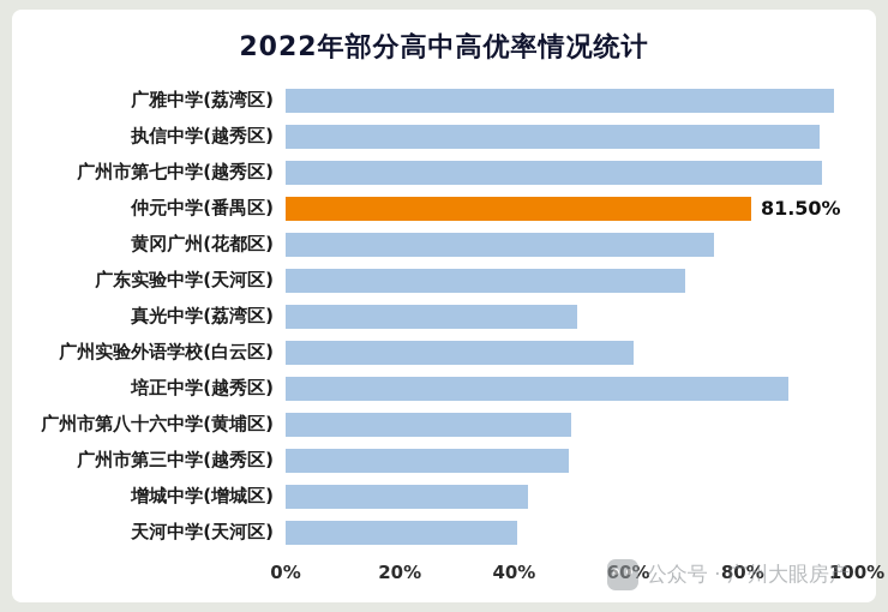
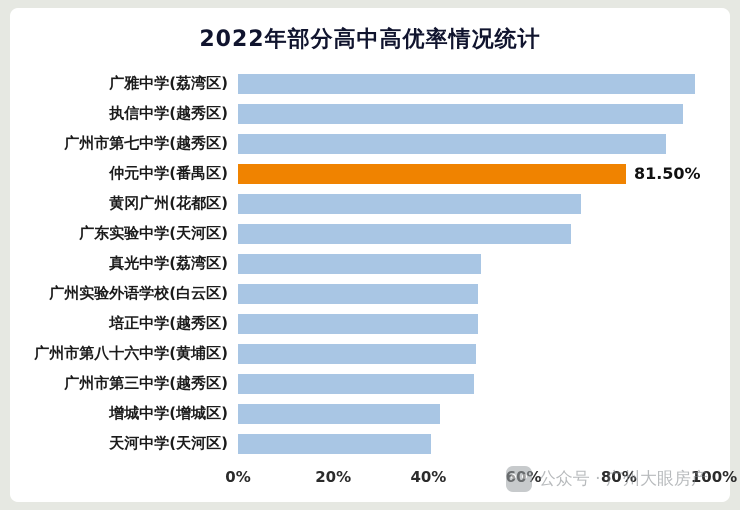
广州市第七中学(越秀区): 94% -> 90%
黄冈广州(花都区): 75% -> 72%
广州实验外语学校(白云区): 61% -> 50%
培正中学(越秀区): 88% -> 50%
